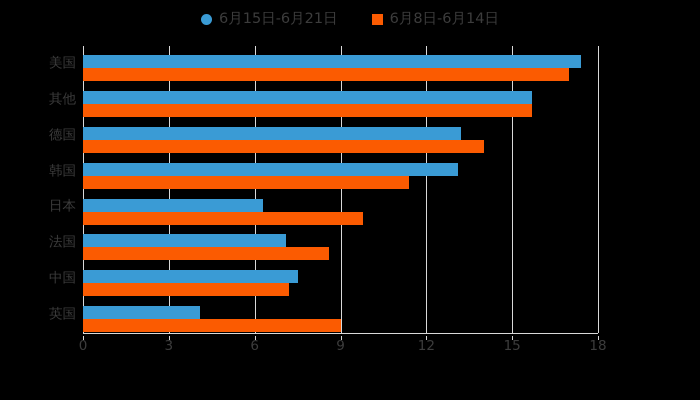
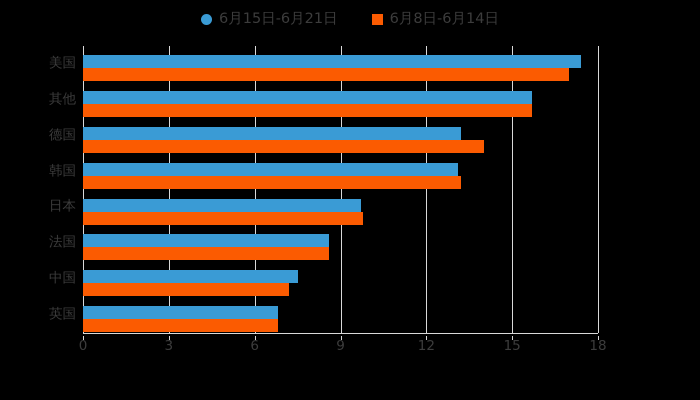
6月8日-6月14日/韩国: 11.4 -> 13.2
6月15日-6月21日/日本: 6.3 -> 9.7
6月15日-6月21日/法国: 7.1 -> 8.6
6月15日-6月21日/英国: 4.1 -> 6.8
6月8日-6月14日/英国: 9.0 -> 6.8
